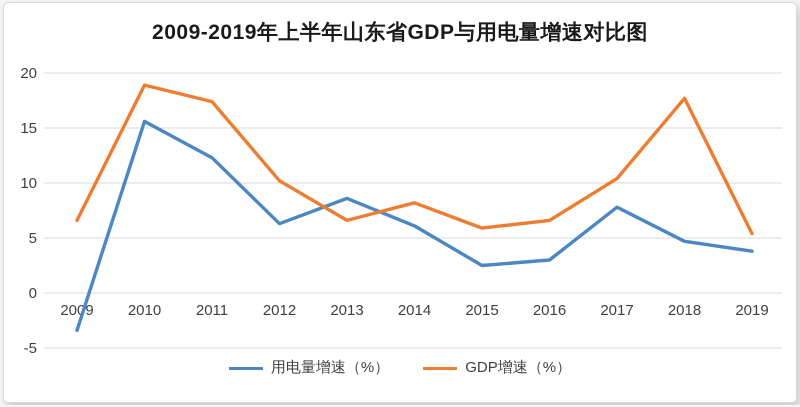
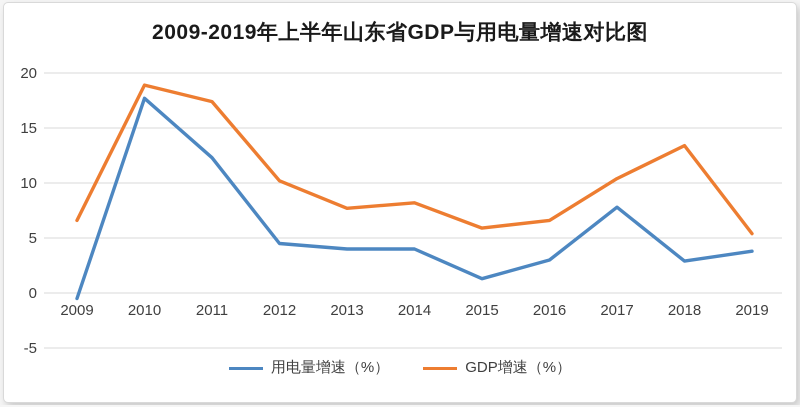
用电量增速（%）/2009: -3.4 -> -0.5
用电量增速（%）/2010: 15.6 -> 17.7
用电量增速（%）/2012: 6.3 -> 4.5
用电量增速（%）/2013: 8.6 -> 4.0
GDP增速（%）/2013: 6.6 -> 7.7
用电量增速（%）/2014: 6.1 -> 4.0
用电量增速（%）/2015: 2.5 -> 1.3
用电量增速（%）/2018: 4.7 -> 2.9
GDP增速（%）/2018: 17.7 -> 13.4
